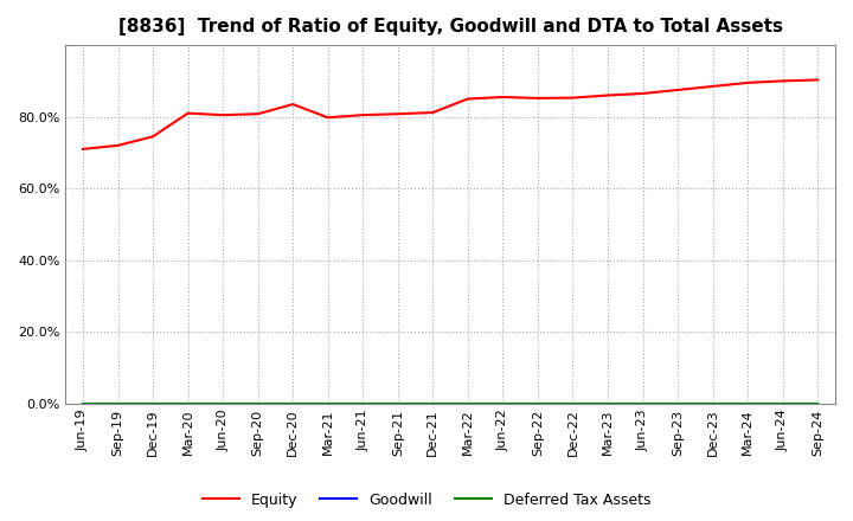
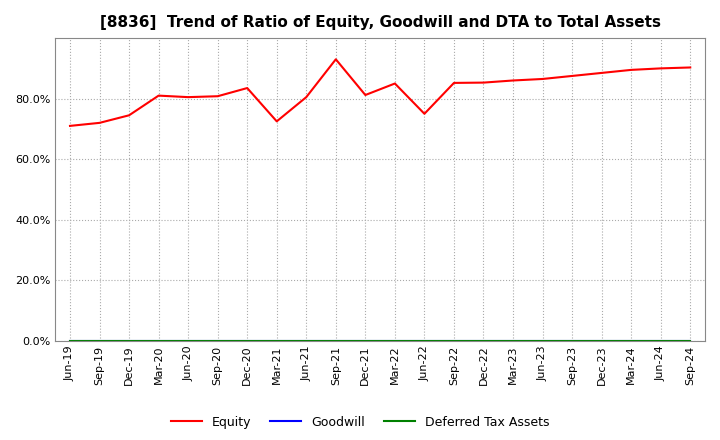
Equity/Mar-21: 79.8% -> 72.5%
Equity/Sep-21: 80.8% -> 93.0%
Equity/Jun-22: 85.5% -> 75.0%
